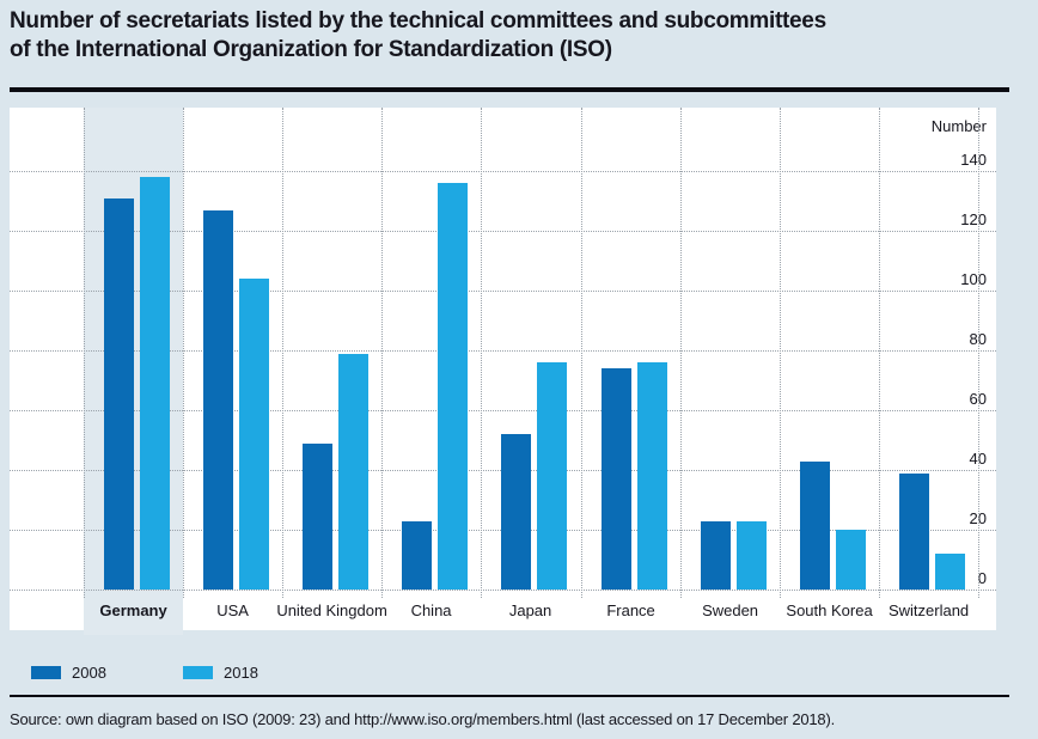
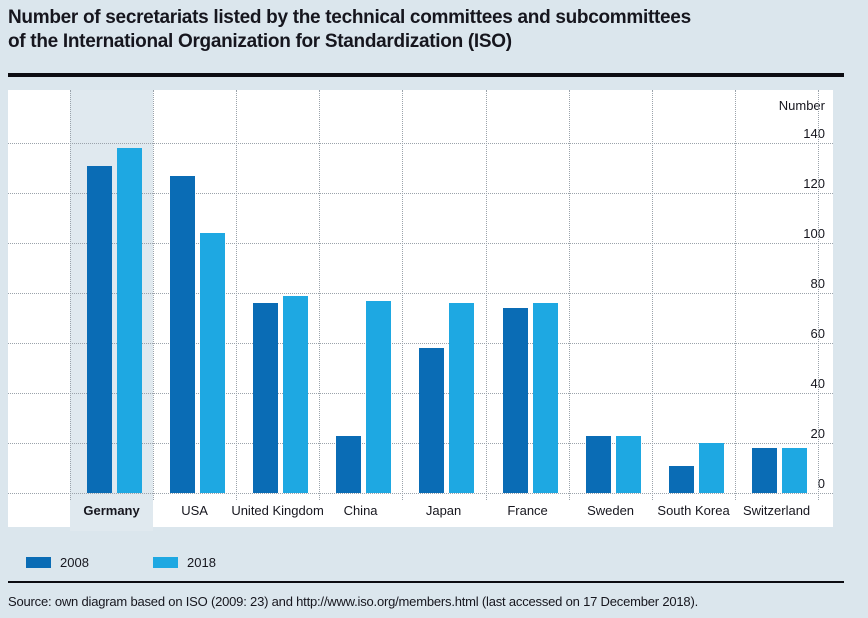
2008/United Kingdom: 49 -> 76
2018/China: 136 -> 77
2008/Japan: 52 -> 58
2008/South Korea: 43 -> 11
2008/Switzerland: 39 -> 18
2018/Switzerland: 12 -> 18
